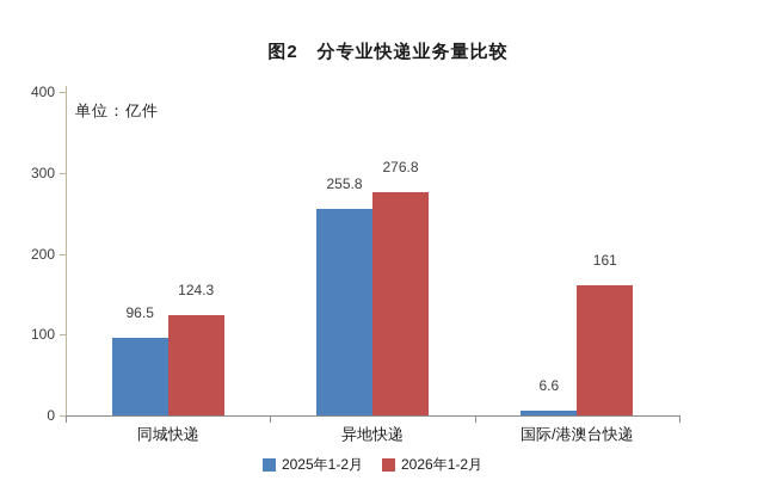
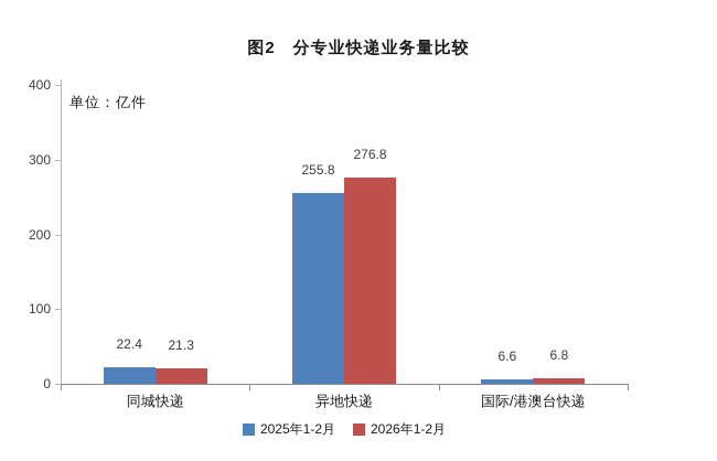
2025年1-2月/同城快递: 96.5 -> 22.4
2026年1-2月/同城快递: 124.3 -> 21.3
2026年1-2月/国际/港澳台快递: 161 -> 6.8
